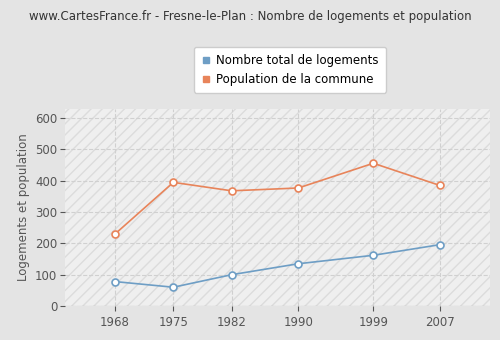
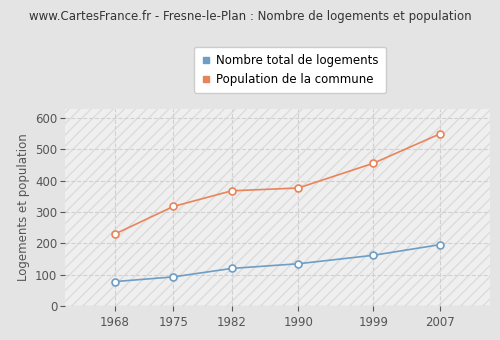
Nombre total de logements/1975: 60 -> 93
Population de la commune/1975: 395 -> 318
Nombre total de logements/1982: 100 -> 120
Population de la commune/2007: 385 -> 550
